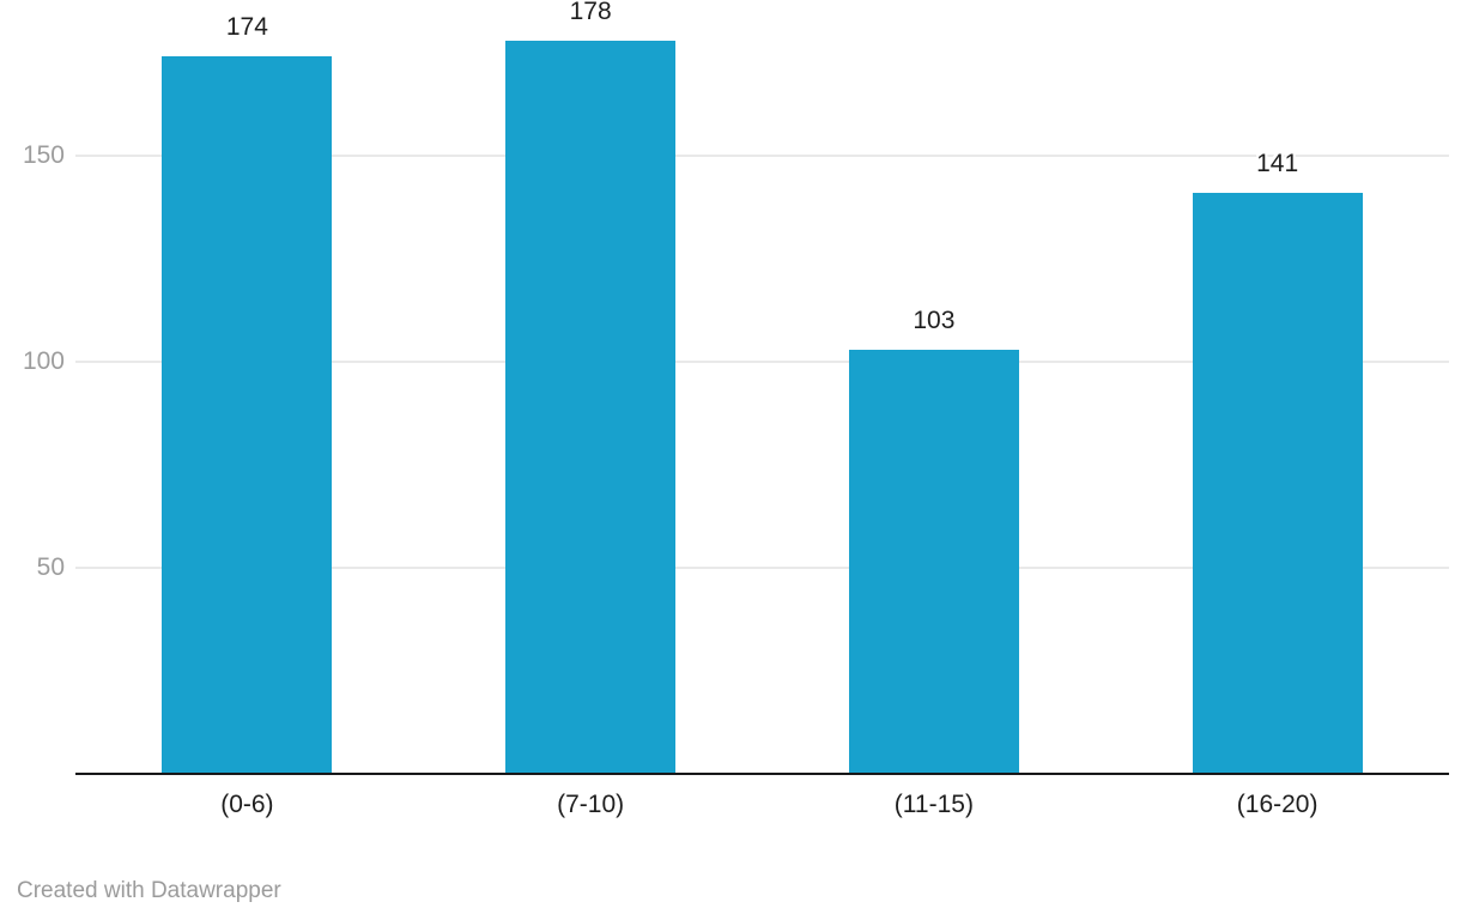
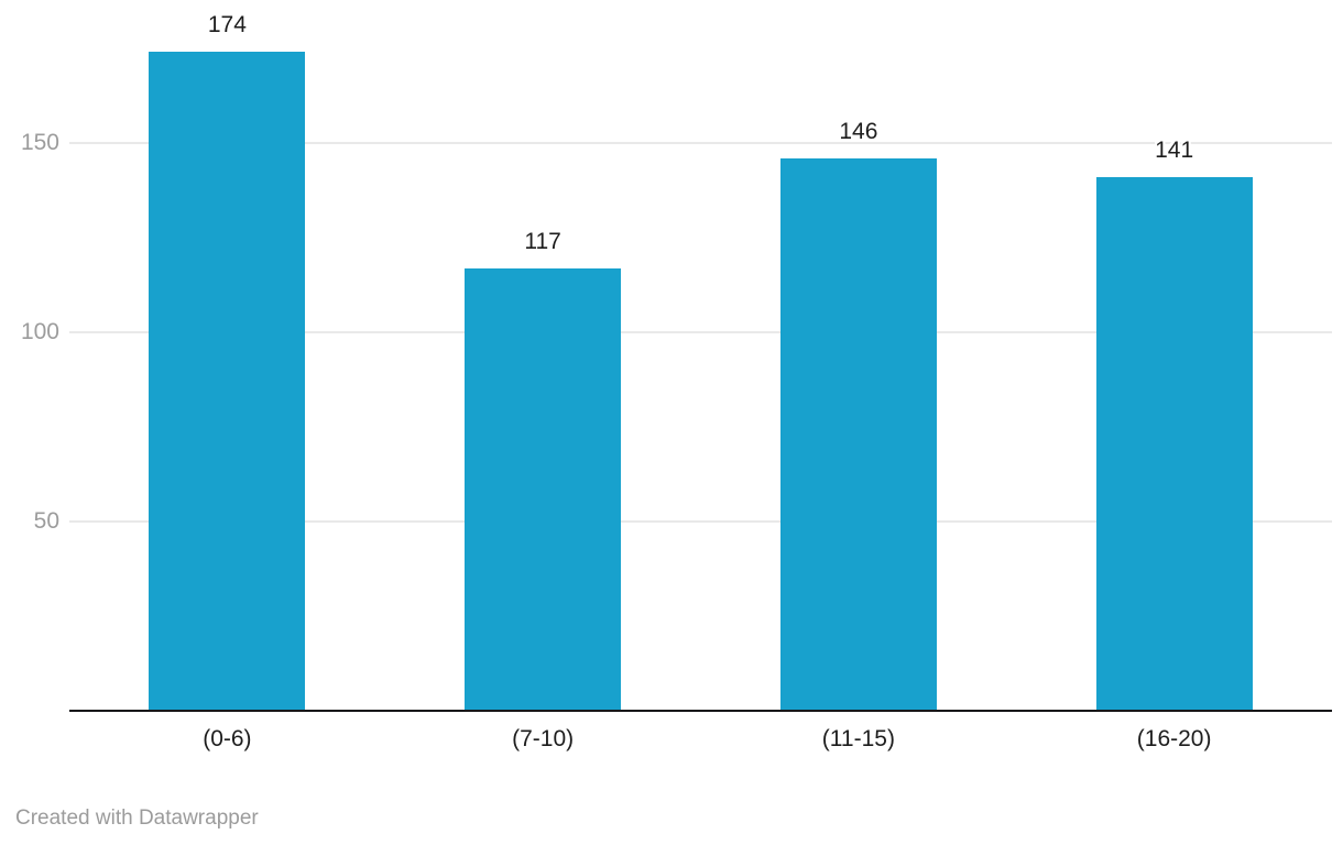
(7-10): 178 -> 117
(11-15): 103 -> 146
